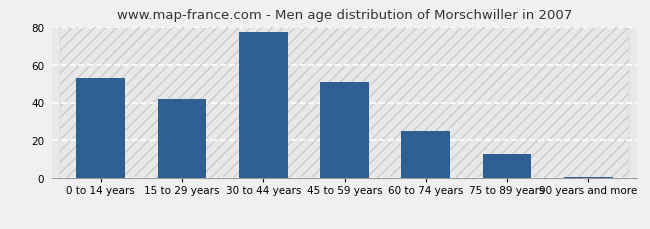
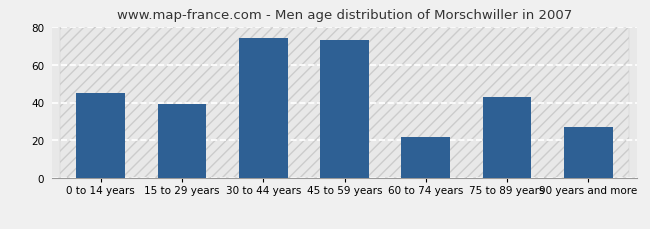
0 to 14 years: 53 -> 45
15 to 29 years: 42 -> 39
30 to 44 years: 77 -> 74
45 to 59 years: 51 -> 73
60 to 74 years: 25 -> 22
75 to 89 years: 13 -> 43
90 years and more: 1 -> 27
